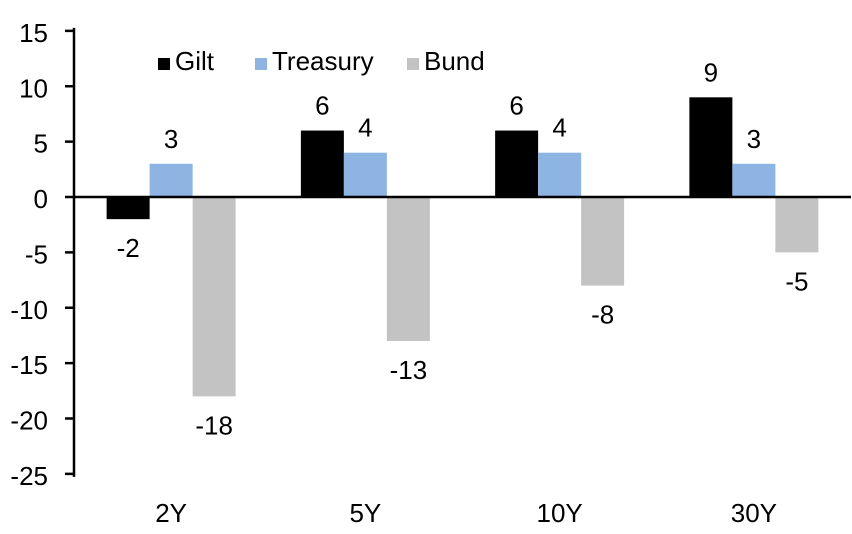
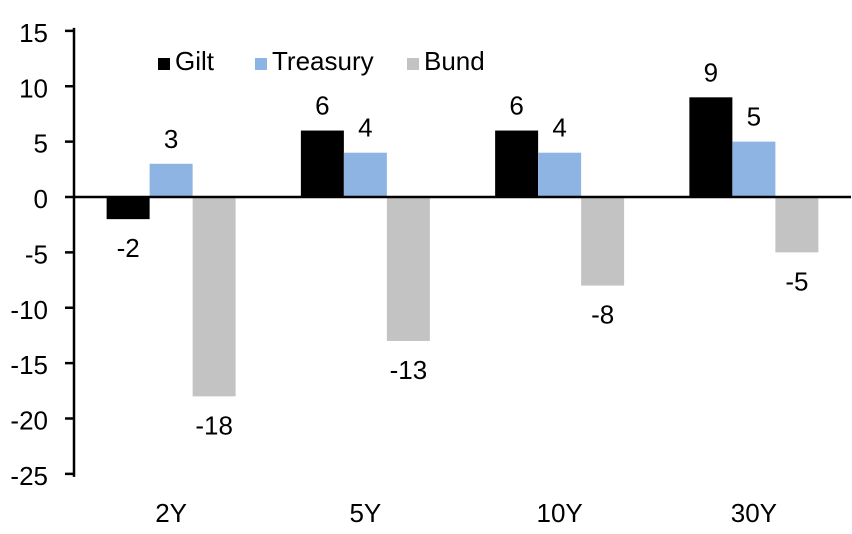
Treasury/30Y: 3 -> 5
